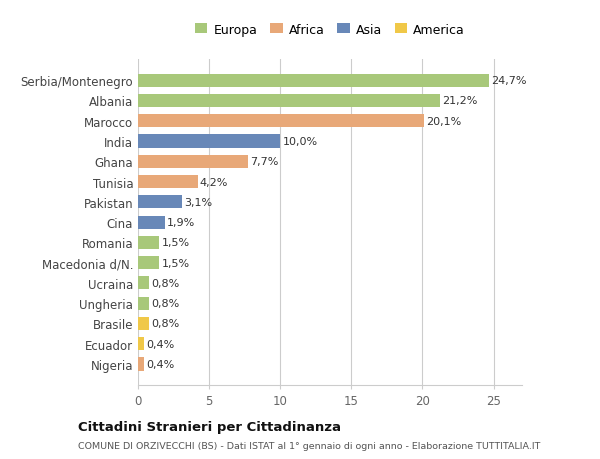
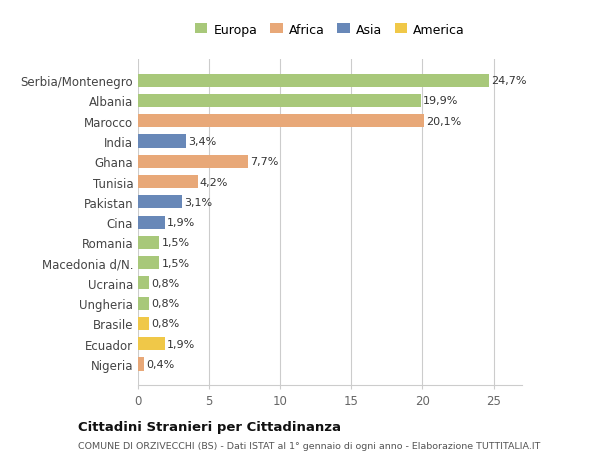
Albania: 21,2% -> 19,9%
India: 10,0% -> 3,4%
Ecuador: 0,4% -> 1,9%
